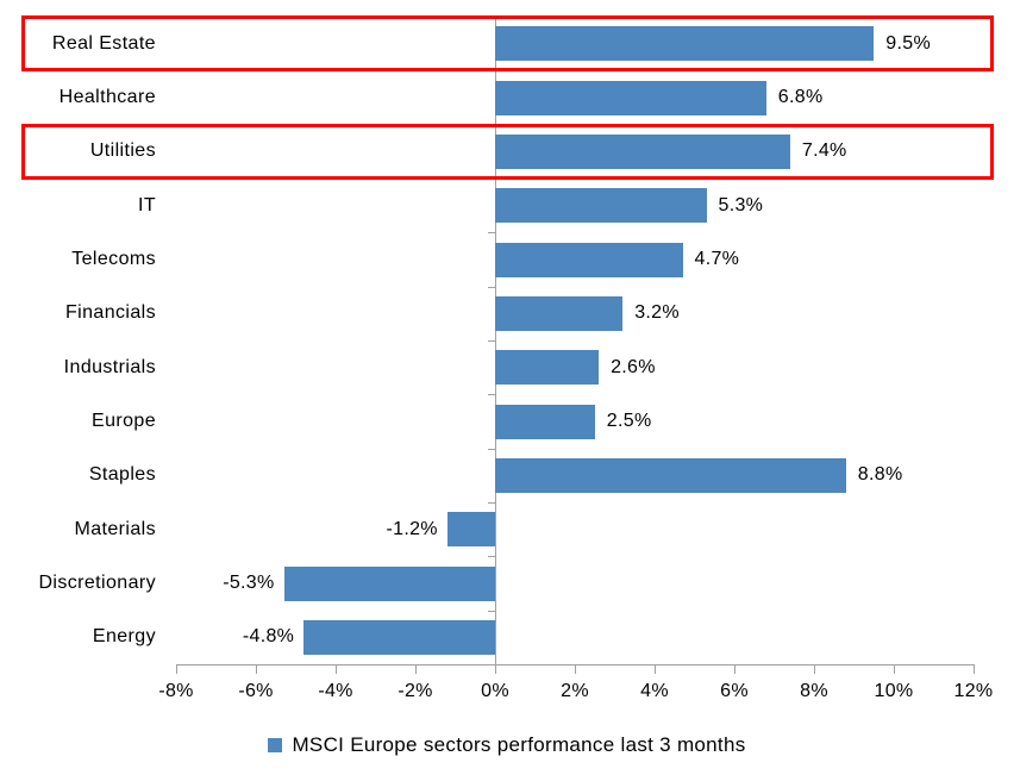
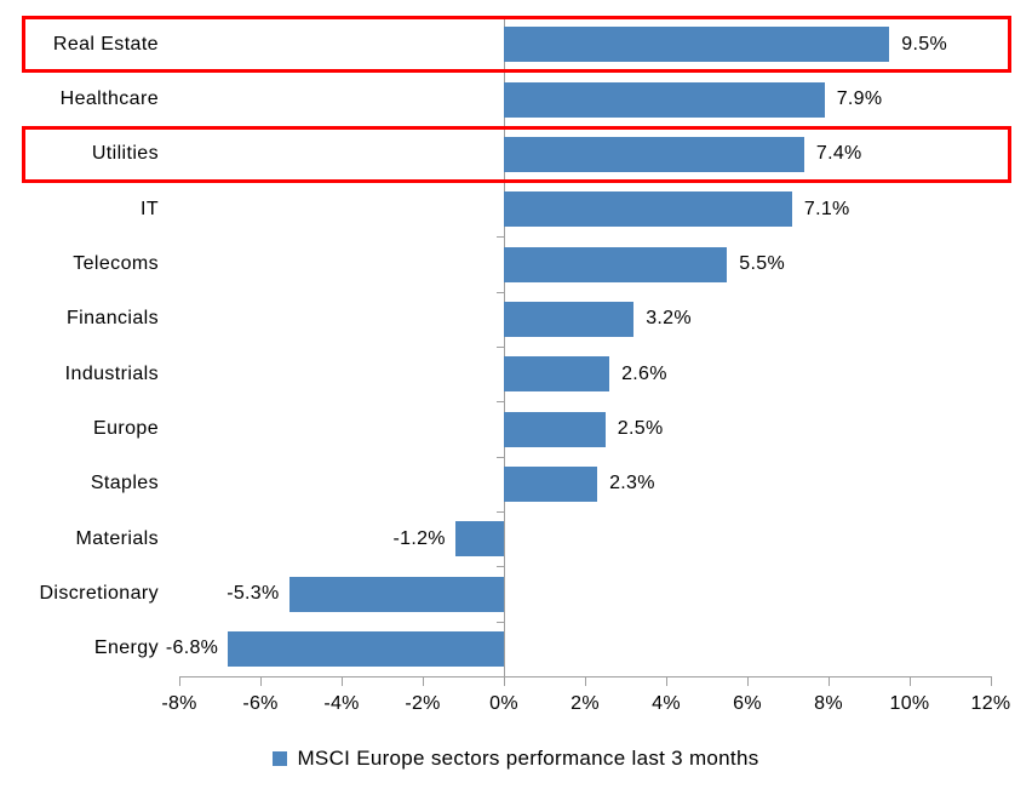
Healthcare: 6.8% -> 7.9%
IT: 5.3% -> 7.1%
Telecoms: 4.7% -> 5.5%
Staples: 8.8% -> 2.3%
Energy: -4.8% -> -6.8%
